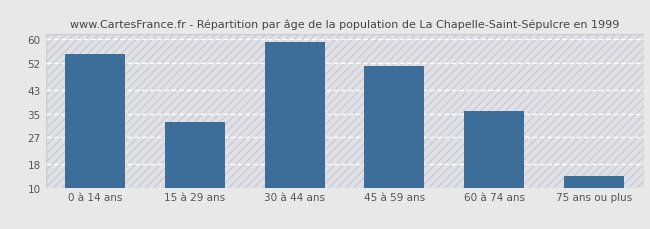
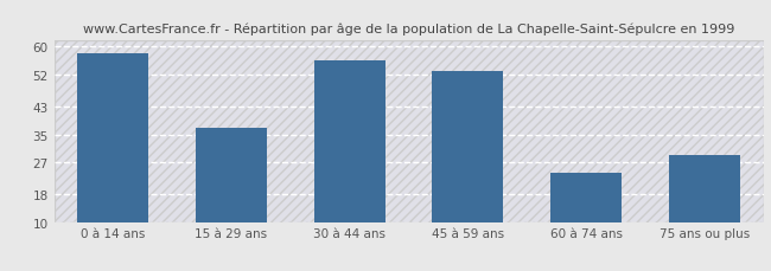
0 à 14 ans: 55 -> 58
15 à 29 ans: 32 -> 37
30 à 44 ans: 59 -> 56
45 à 59 ans: 51 -> 53
60 à 74 ans: 36 -> 24
75 ans ou plus: 14 -> 29
